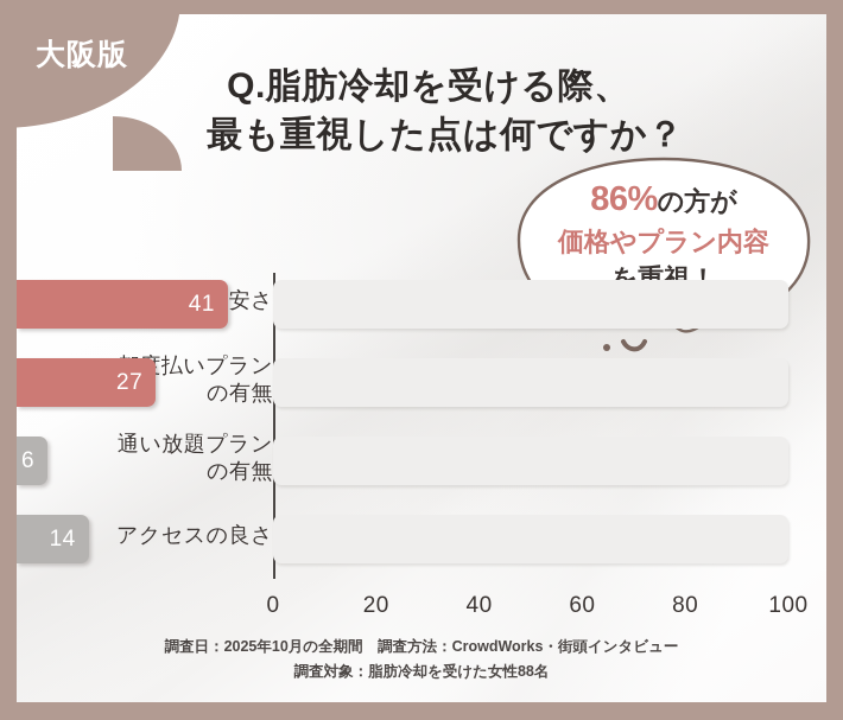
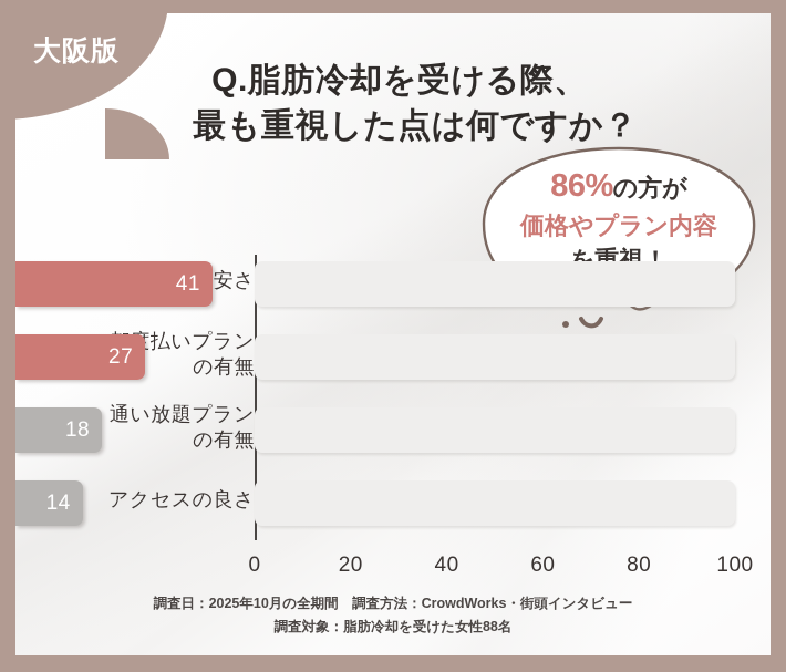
通い放題プランの有無: 6 -> 18
